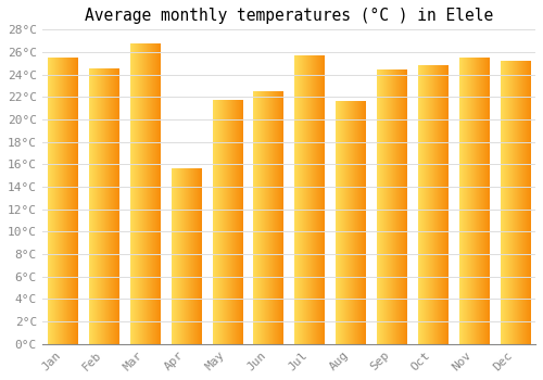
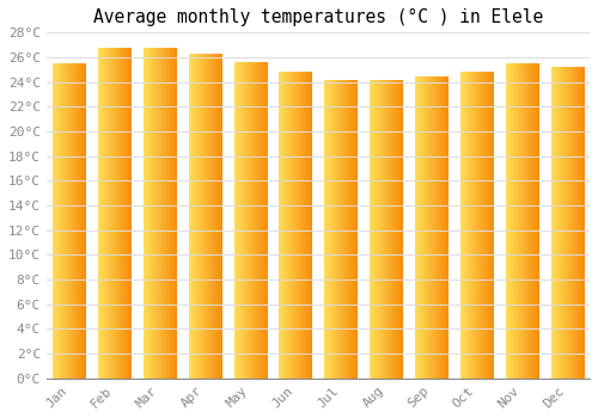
Feb: 24.5°C -> 26.7°C
Apr: 15.6°C -> 26.3°C
May: 21.7°C -> 25.6°C
Jun: 22.5°C -> 24.8°C
Jul: 25.7°C -> 24.1°C
Aug: 21.6°C -> 24.1°C
